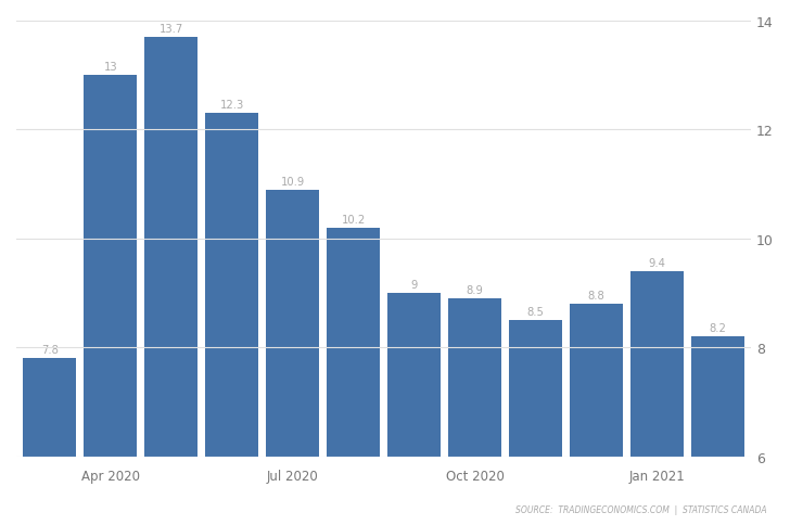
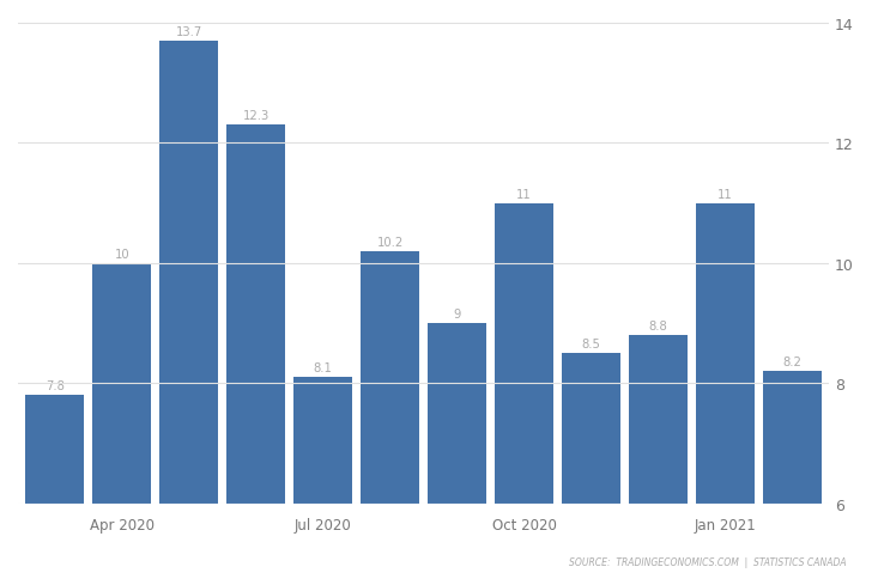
Apr 2020: 13 -> 10
Jul 2020: 10.9 -> 8.1
Oct 2020: 8.9 -> 11
Jan 2021: 9.4 -> 11
